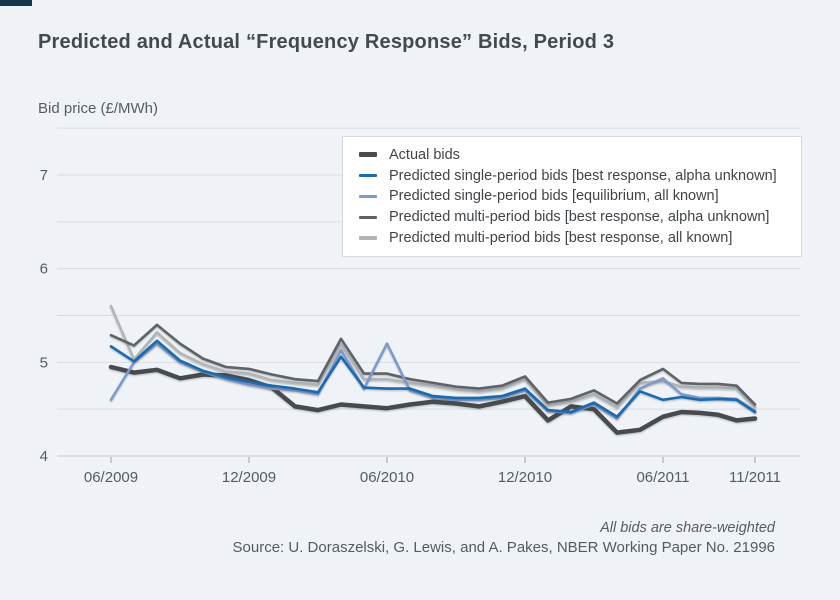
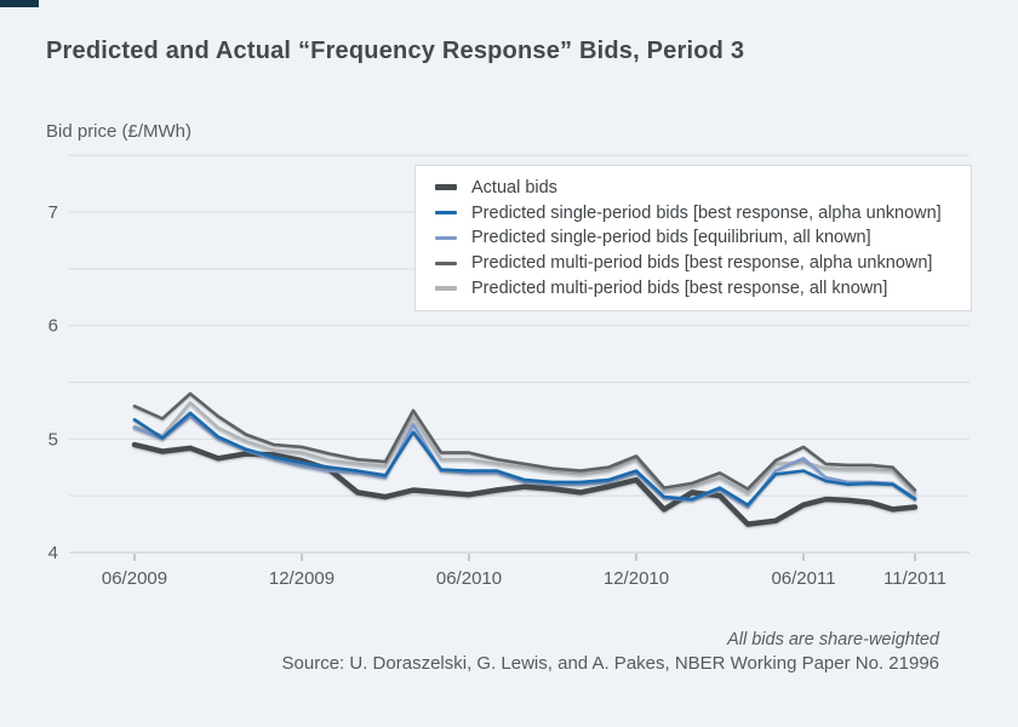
Predicted single-period bids [equilibrium, all known]/06/2009: 4.6 -> 5.1
Predicted multi-period bids [best response, all known]/06/2009: 5.6 -> 5.1
Predicted single-period bids [equilibrium, all known]/06/2010: 5.2 -> 4.7
Predicted single-period bids [best response, alpha unknown]/06/2011: 4.6 -> 4.7
